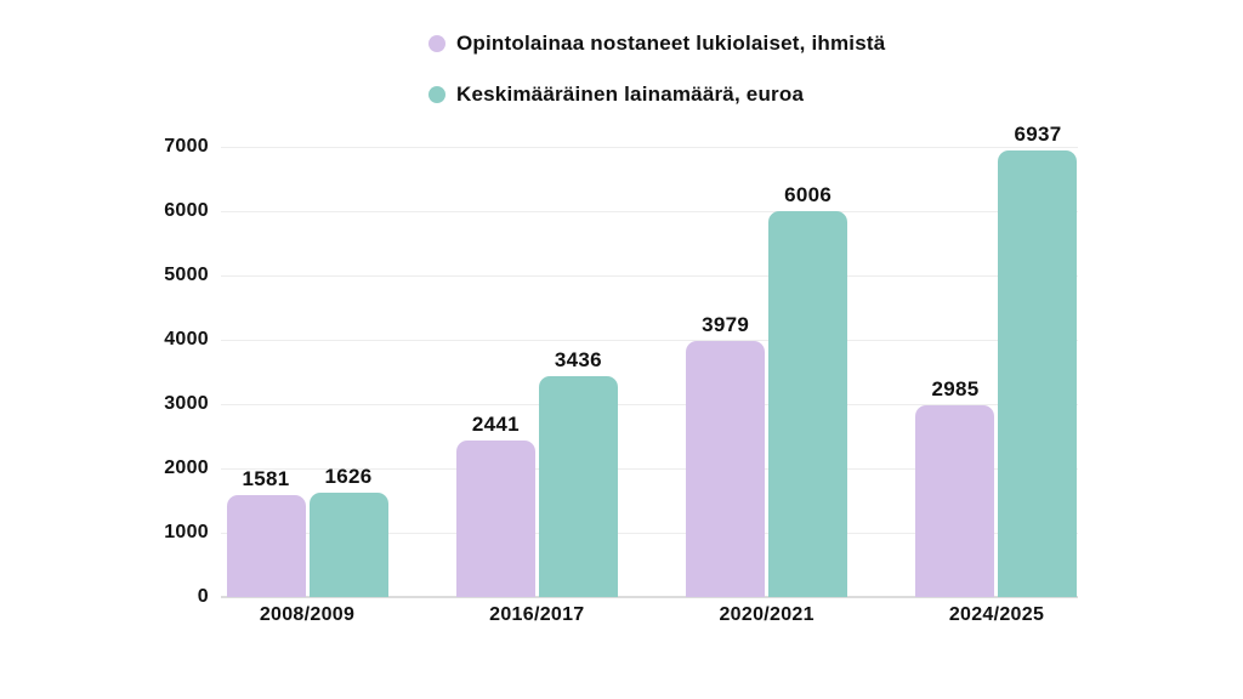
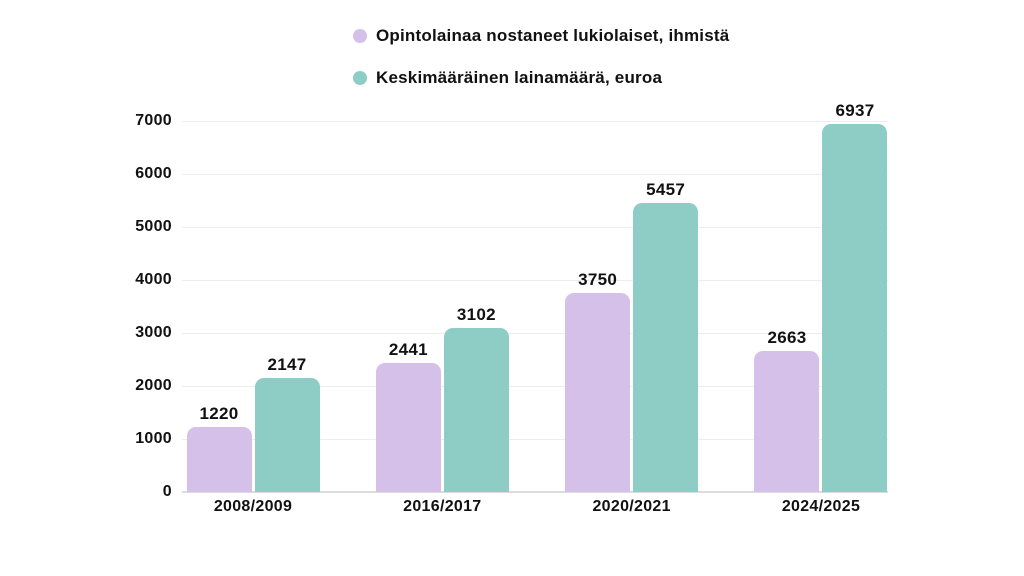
Opintolainaa nostaneet lukiolaiset, ihmistä/2008/2009: 1581 -> 1220
Keskimääräinen lainamäärä, euroa/2008/2009: 1626 -> 2147
Keskimääräinen lainamäärä, euroa/2016/2017: 3436 -> 3102
Opintolainaa nostaneet lukiolaiset, ihmistä/2020/2021: 3979 -> 3750
Keskimääräinen lainamäärä, euroa/2020/2021: 6006 -> 5457
Opintolainaa nostaneet lukiolaiset, ihmistä/2024/2025: 2985 -> 2663
